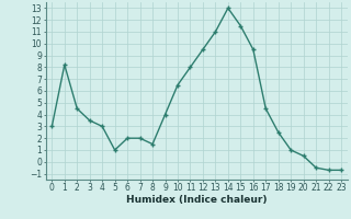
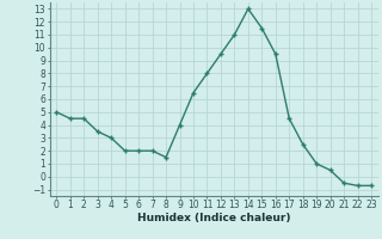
0: 3.0 -> 5.0
1: 8.2 -> 4.5
5: 1.0 -> 2.0
